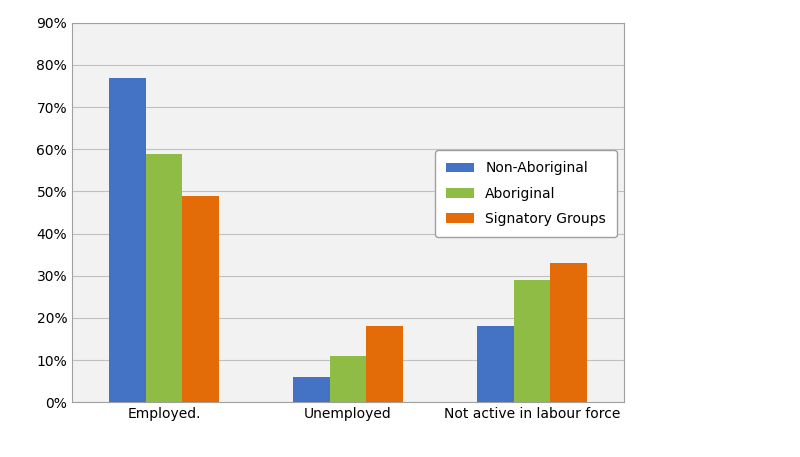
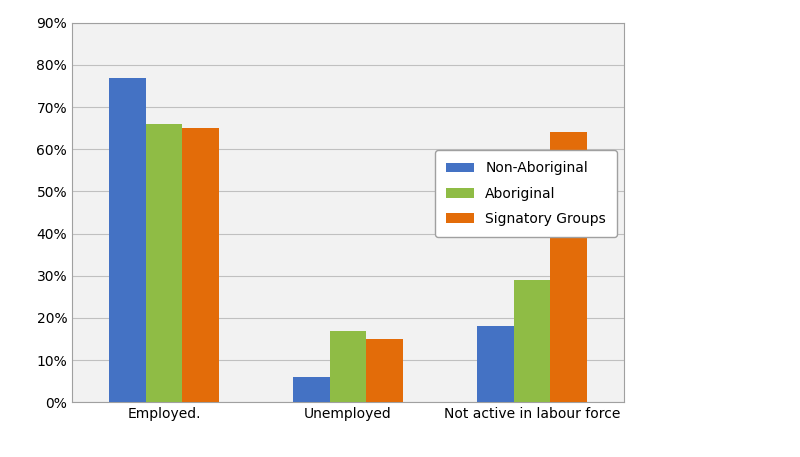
Aboriginal/Employed.: 59% -> 66%
Signatory Groups/Employed.: 49% -> 65%
Aboriginal/Unemployed: 11% -> 17%
Signatory Groups/Unemployed: 18% -> 15%
Signatory Groups/Not active in labour force: 33% -> 64%
